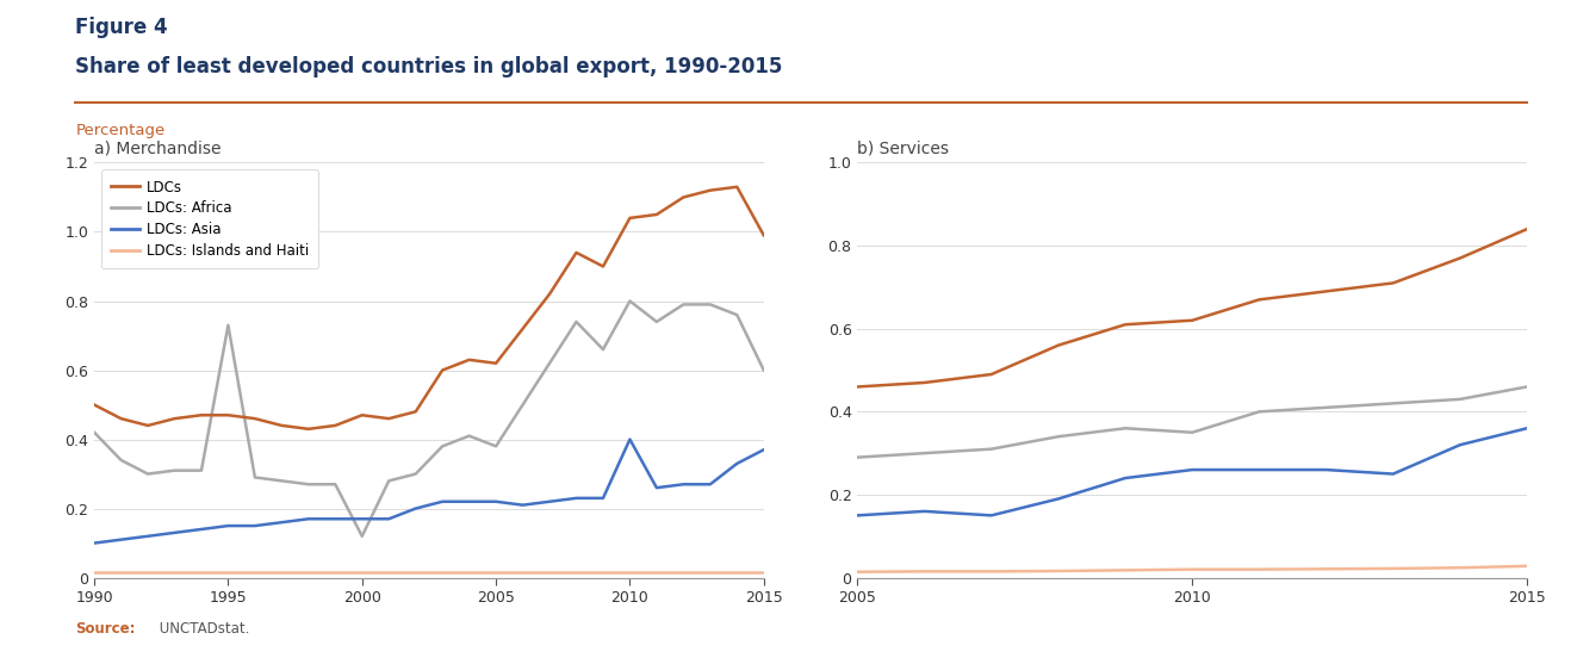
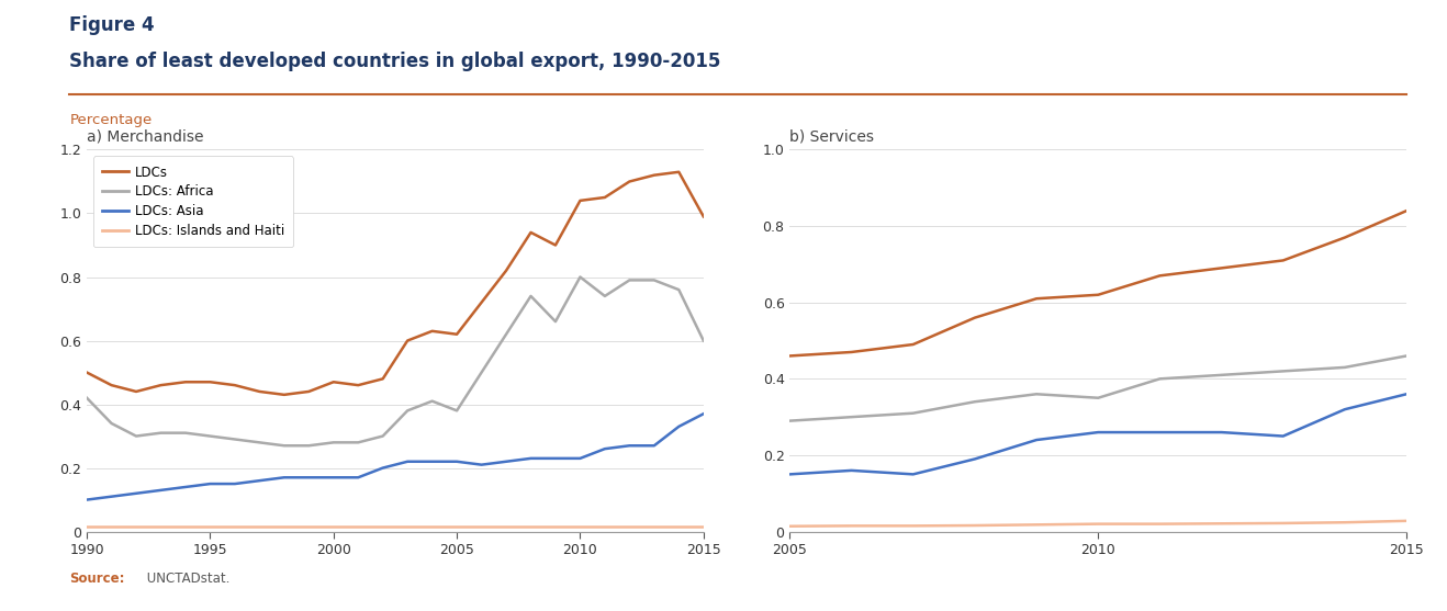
a) Merchandise/LDCs: Africa/1995: 0.73 -> 0.30
a) Merchandise/LDCs: Africa/2000: 0.12 -> 0.28
a) Merchandise/LDCs: Asia/2010: 0.40 -> 0.23
